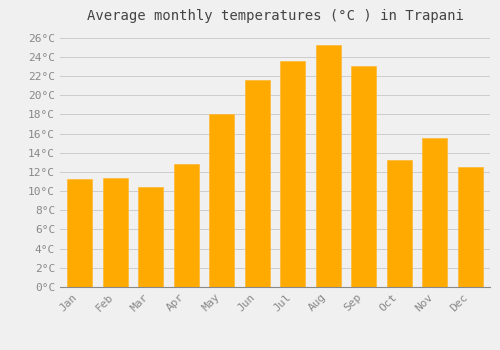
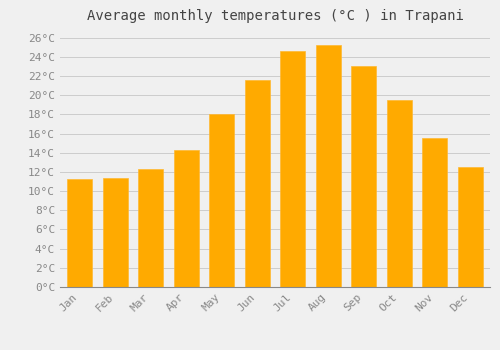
Mar: 10.4°C -> 12.3°C
Apr: 12.8°C -> 14.3°C
Jul: 23.6°C -> 24.6°C
Oct: 13.2°C -> 19.5°C
